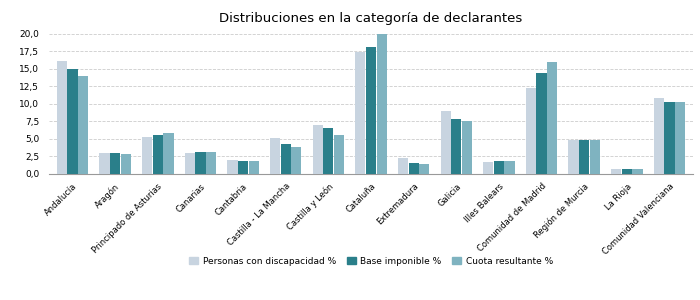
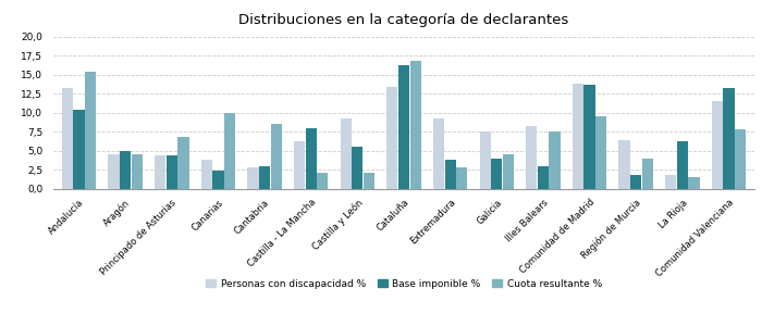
Personas con discapacidad %/Andalucía: 16,1 -> 13,2
Base imponible %/Andalucía: 15,0 -> 10,4
Cuota resultante %/Andalucía: 13,9 -> 15,4
Personas con discapacidad %/Aragón: 3,0 -> 4,6
Base imponible %/Aragón: 3,0 -> 5,0
Cuota resultante %/Aragón: 2,9 -> 4,6
Personas con discapacidad %/Principado de Asturias: 5,2 -> 4,4
Base imponible %/Principado de Asturias: 5,6 -> 4,4
Cuota resultante %/Principado de Asturias: 5,8 -> 6,8
Personas con discapacidad %/Canarias: 3,0 -> 3,8
Base imponible %/Canarias: 3,2 -> 2,4
Cuota resultante %/Canarias: 3,1 -> 10,0
Personas con discapacidad %/Cantabria: 2,0 -> 2,8
Base imponible %/Cantabria: 1,9 -> 3,0
Cuota resultante %/Cantabria: 1,8 -> 8,6
Personas con discapacidad %/Castilla - La Mancha: 5,1 -> 6,2
Base imponible %/Castilla - La Mancha: 4,3 -> 8,0
Cuota resultante %/Castilla - La Mancha: 3,8 -> 2,2
Personas con discapacidad %/Castilla y León: 7,0 -> 9,2
Base imponible %/Castilla y León: 6,5 -> 5,6
Cuota resultante %/Castilla y León: 5,5 -> 2,2
Personas con discapacidad %/Cataluña: 17,3 -> 13,4
Base imponible %/Cataluña: 18,1 -> 16,2
Cuota resultante %/Cataluña: 20,0 -> 16,8
Personas con discapacidad %/Extremadura: 2,3 -> 9,2
Base imponible %/Extremadura: 1,6 -> 3,8
Cuota resultante %/Extremadura: 1,4 -> 2,8
Personas con discapacidad %/Galicia: 9,0 -> 7,6
Base imponible %/Galicia: 7,8 -> 4,0
Cuota resultante %/Galicia: 7,5 -> 4,6
Personas con discapacidad %/Illes Balears: 1,7 -> 8,2
Base imponible %/Illes Balears: 1,9 -> 3,0
Cuota resultante %/Illes Balears: 1,9 -> 7,6
Personas con discapacidad %/Comunidad de Madrid: 12,2 -> 13,8
Base imponible %/Comunidad de Madrid: 14,4 -> 13,6
Cuota resultante %/Comunidad de Madrid: 16,0 -> 9,6
Personas con discapacidad %/Región de Murcia: 4,8 -> 6,4
Base imponible %/Región de Murcia: 4,8 -> 1,8
Cuota resultante %/Región de Murcia: 4,8 -> 4,0
Personas con discapacidad %/La Rioja: 0,7 -> 1,8
Base imponible %/La Rioja: 0,7 -> 6,2
Cuota resultante %/La Rioja: 0,7 -> 1,6
Personas con discapacidad %/Comunidad Valenciana: 10,8 -> 11,6
Base imponible %/Comunidad Valenciana: 10,3 -> 13,2
Cuota resultante %/Comunidad Valenciana: 10,2 -> 7,8
